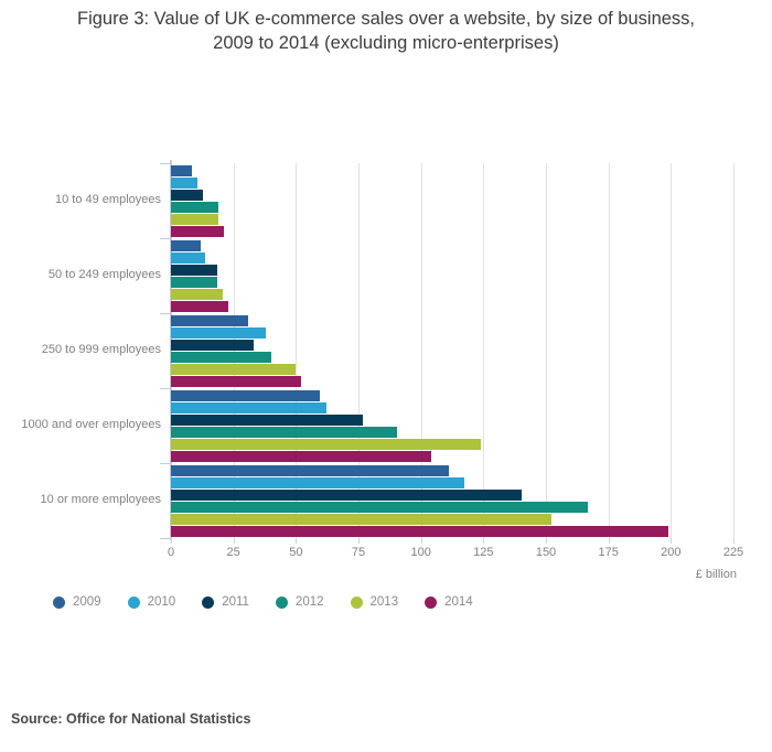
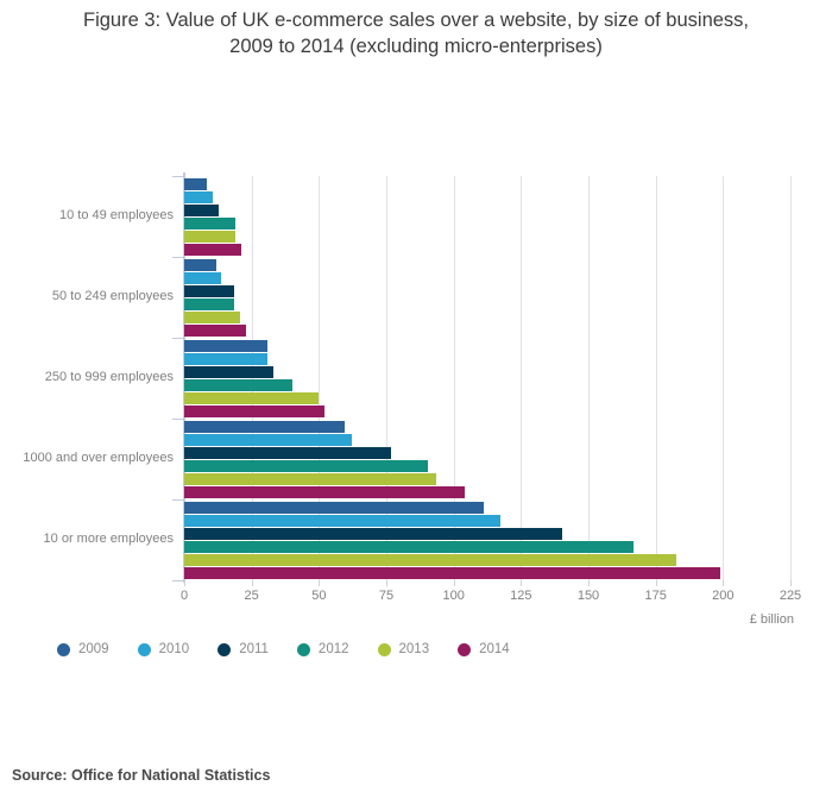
2010/250 to 999 employees: 38 -> 31
2013/1000 and over employees: 124 -> 94
2013/10 or more employees: 152 -> 183
